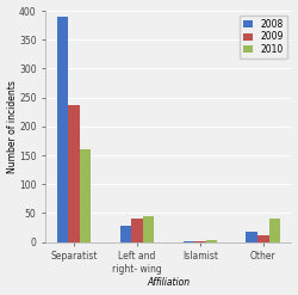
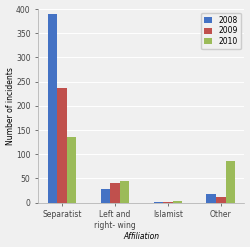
2010/Separatist: 160 -> 135
2010/Other: 40 -> 85
